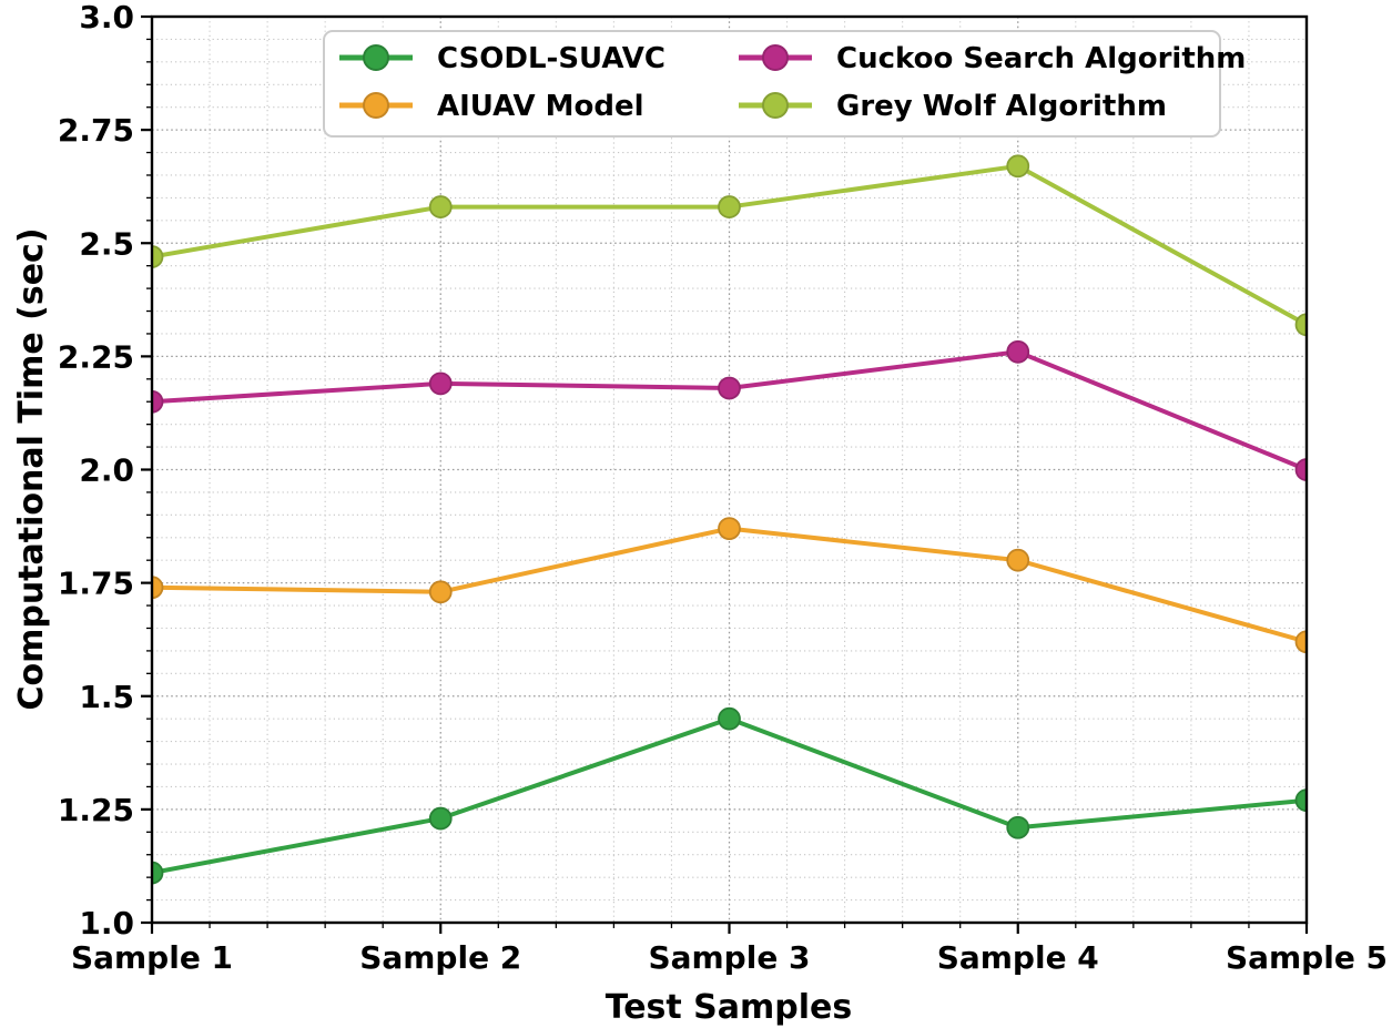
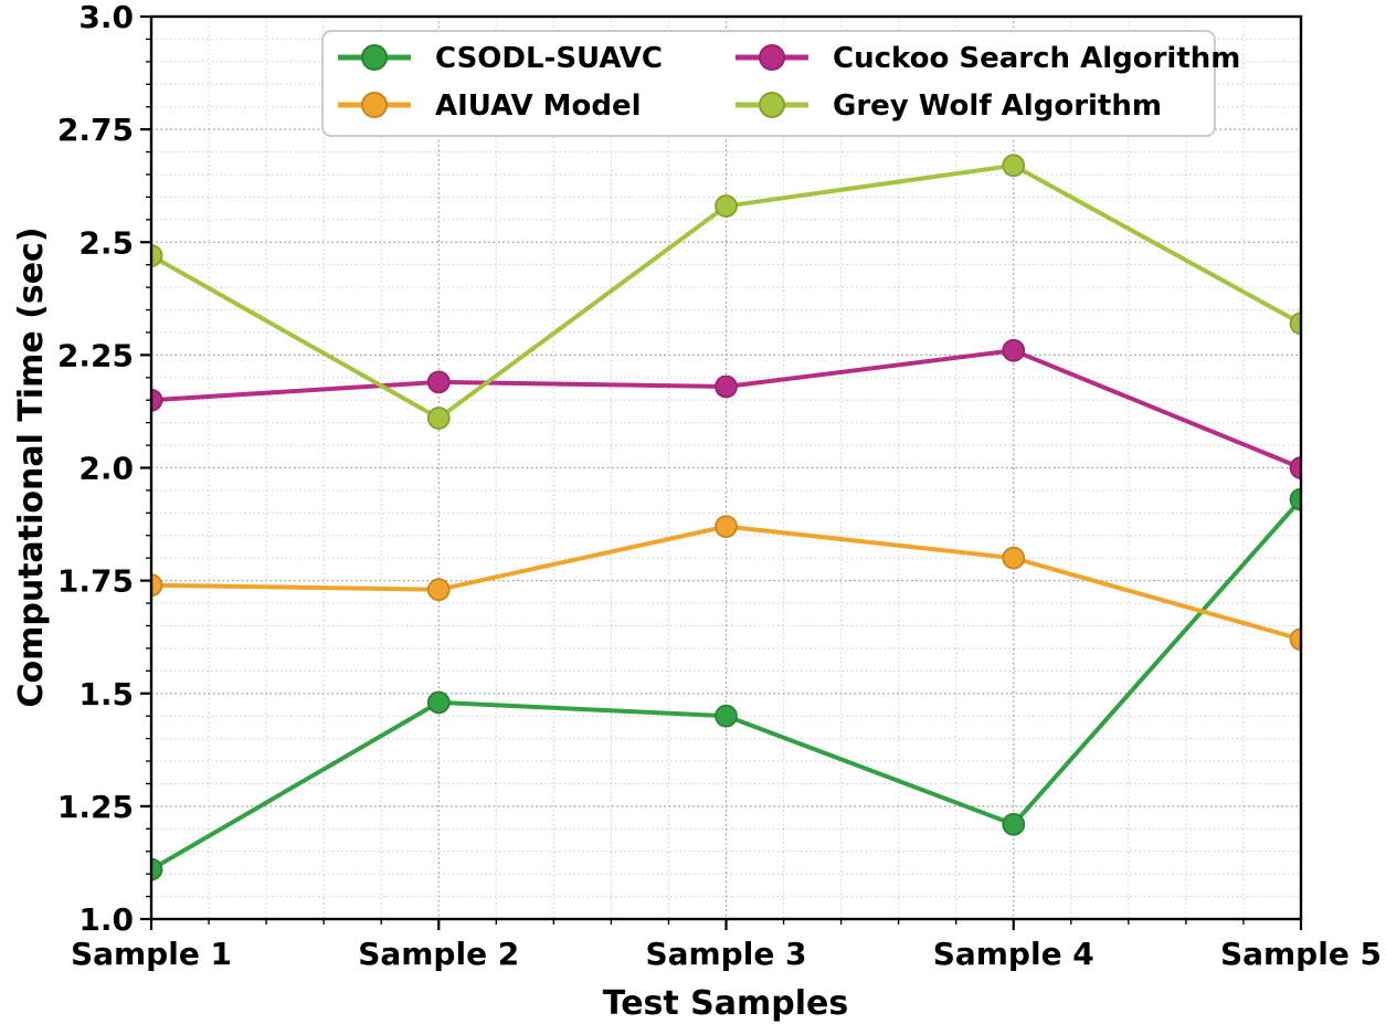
CSODL-SUAVC/Sample 2: 1.23 -> 1.48
Grey Wolf Algorithm/Sample 2: 2.58 -> 2.11
CSODL-SUAVC/Sample 5: 1.27 -> 1.93
